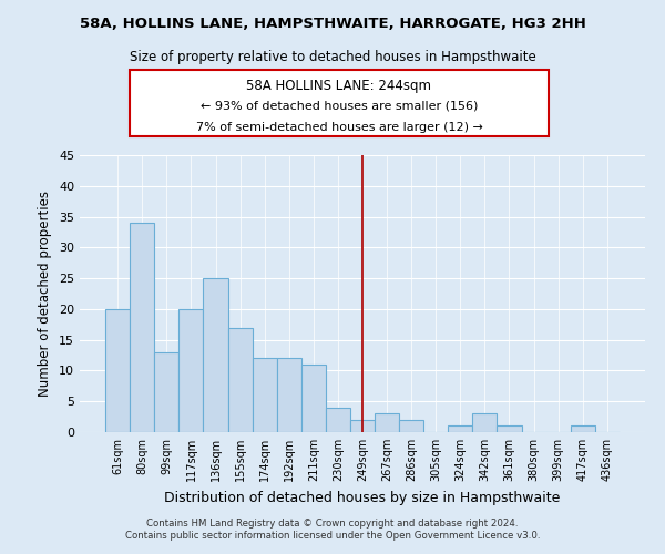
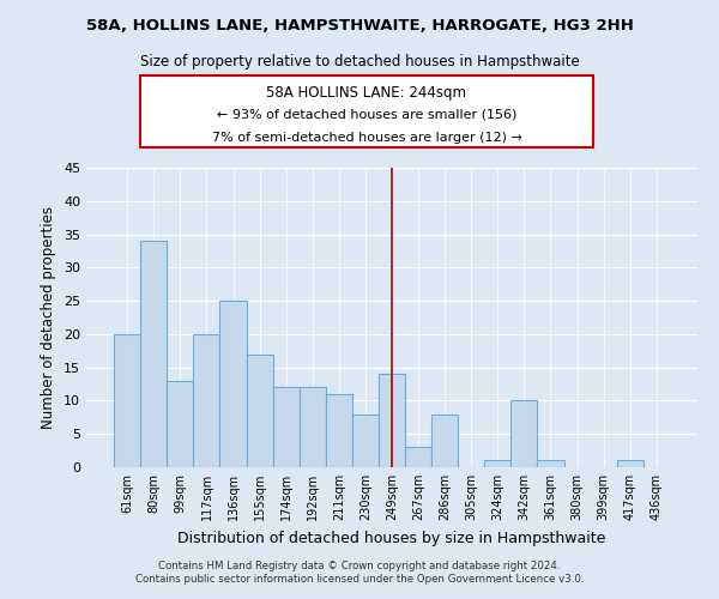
230sqm: 4 -> 8
249sqm: 2 -> 14
286sqm: 2 -> 8
342sqm: 3 -> 10
